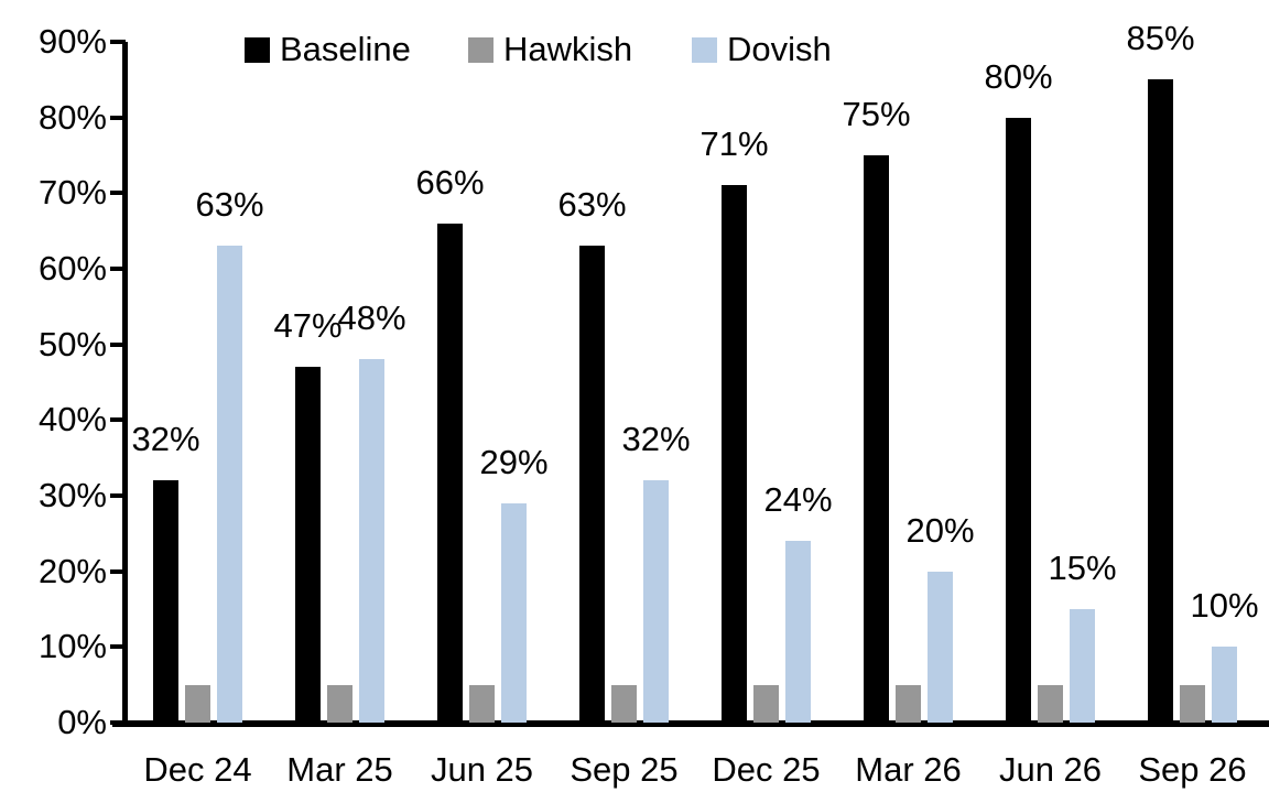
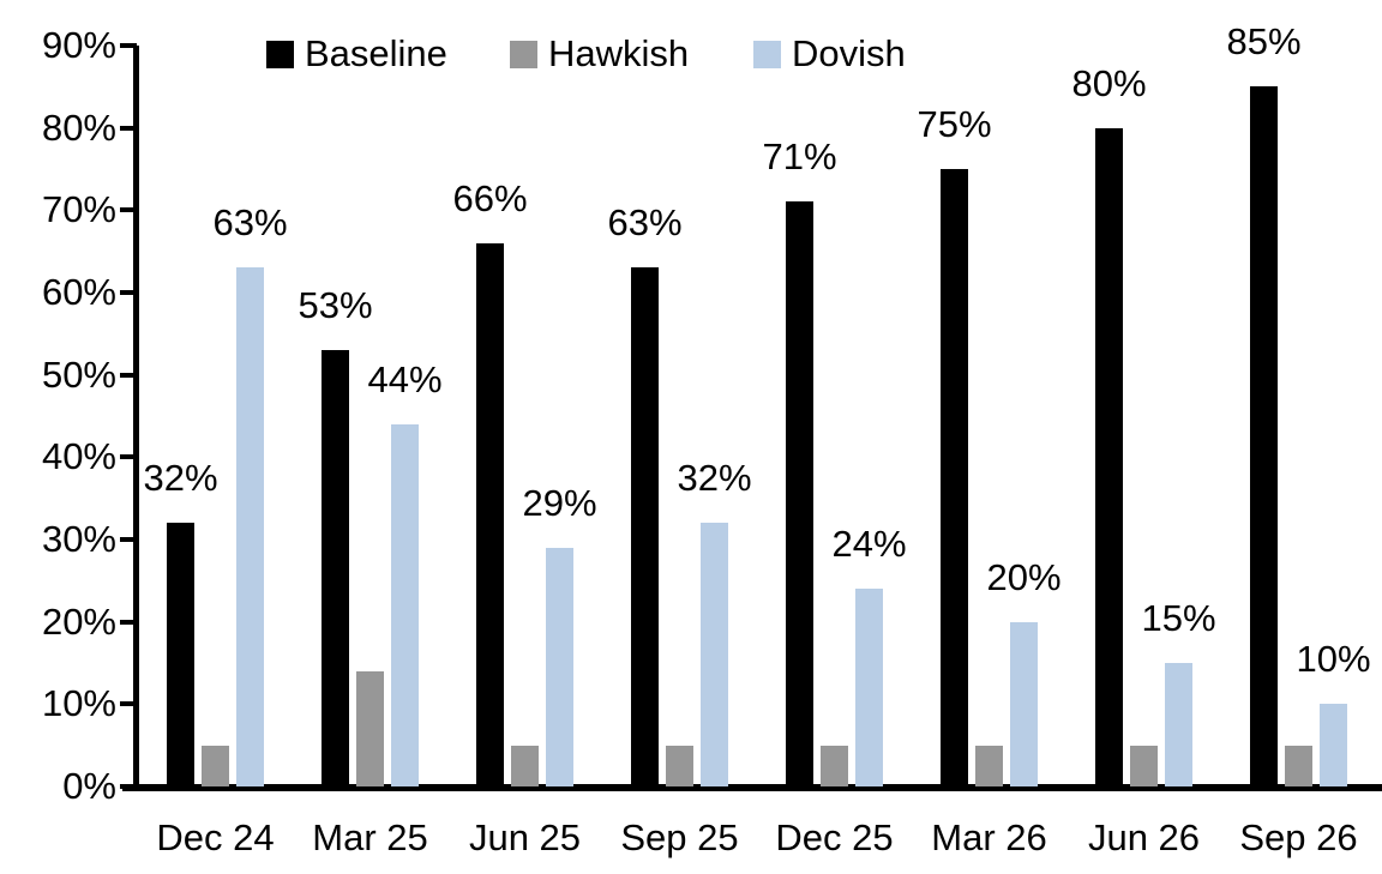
Baseline/Mar 25: 47% -> 53%
Hawkish/Mar 25: 5% -> 14%
Dovish/Mar 25: 48% -> 44%
